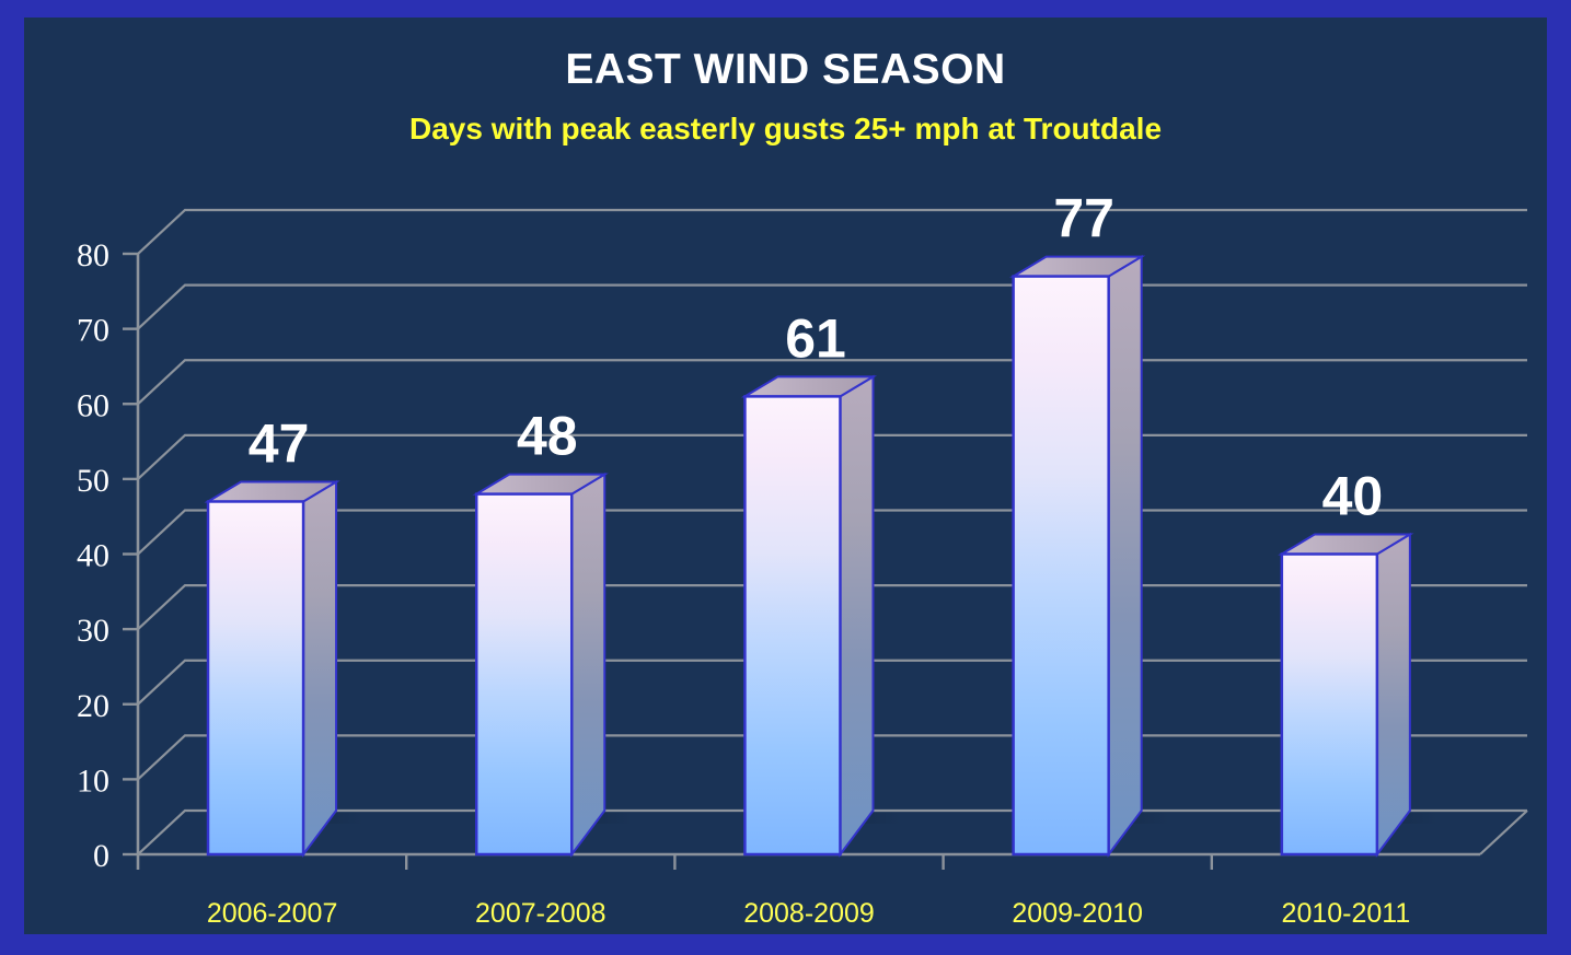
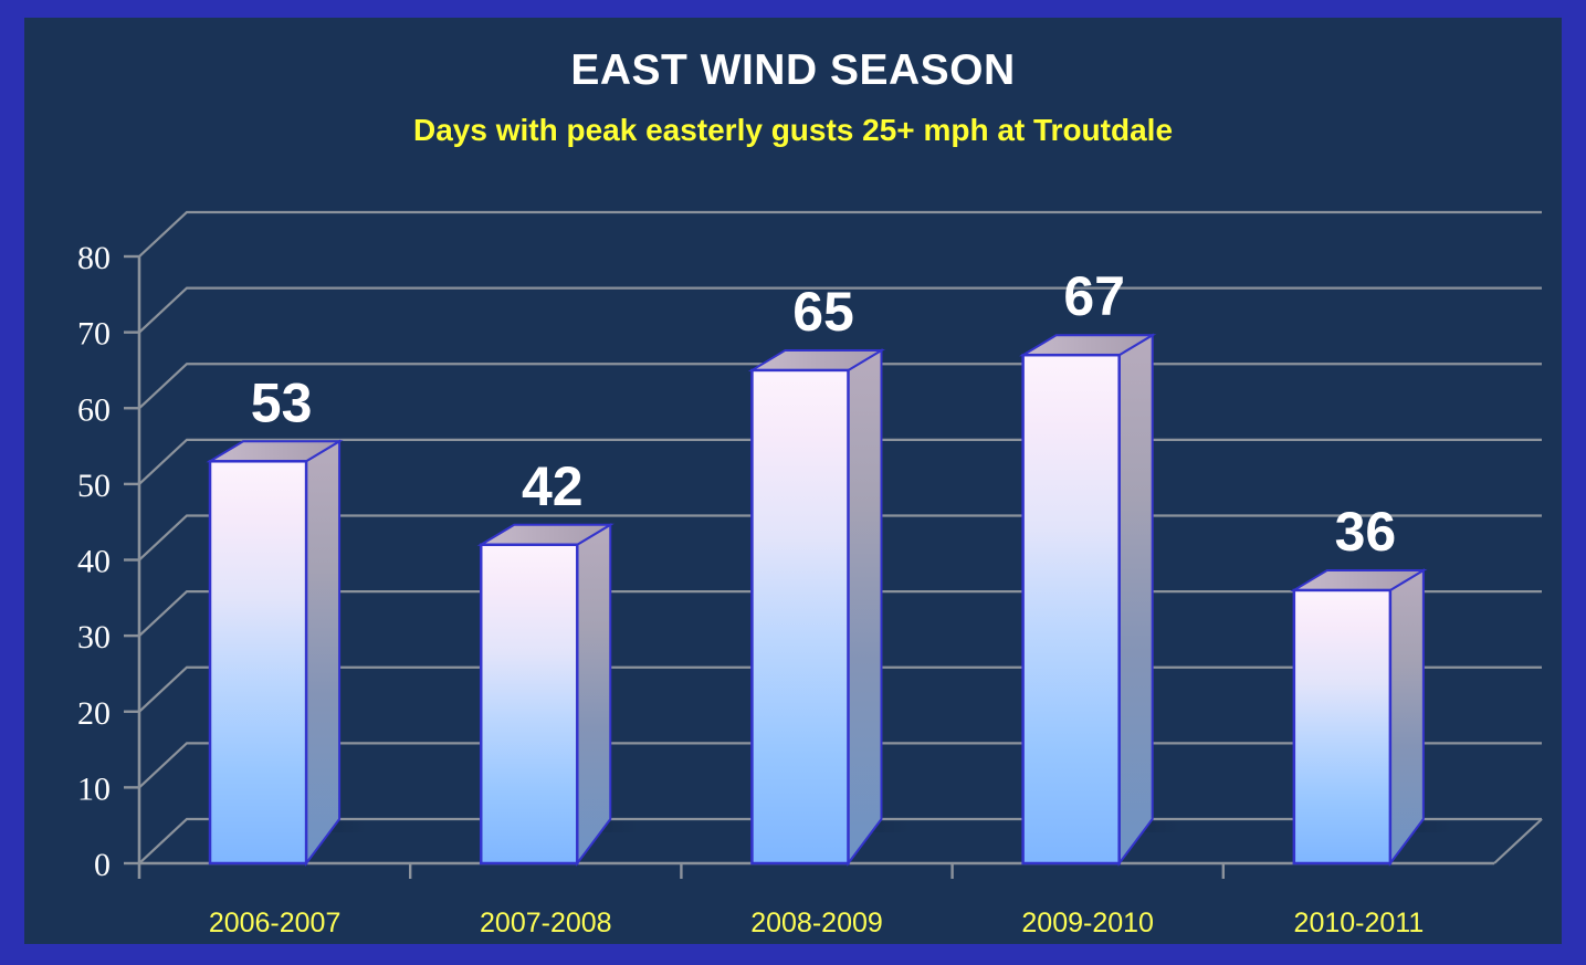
2006-2007: 47 -> 53
2007-2008: 48 -> 42
2008-2009: 61 -> 65
2009-2010: 77 -> 67
2010-2011: 40 -> 36
